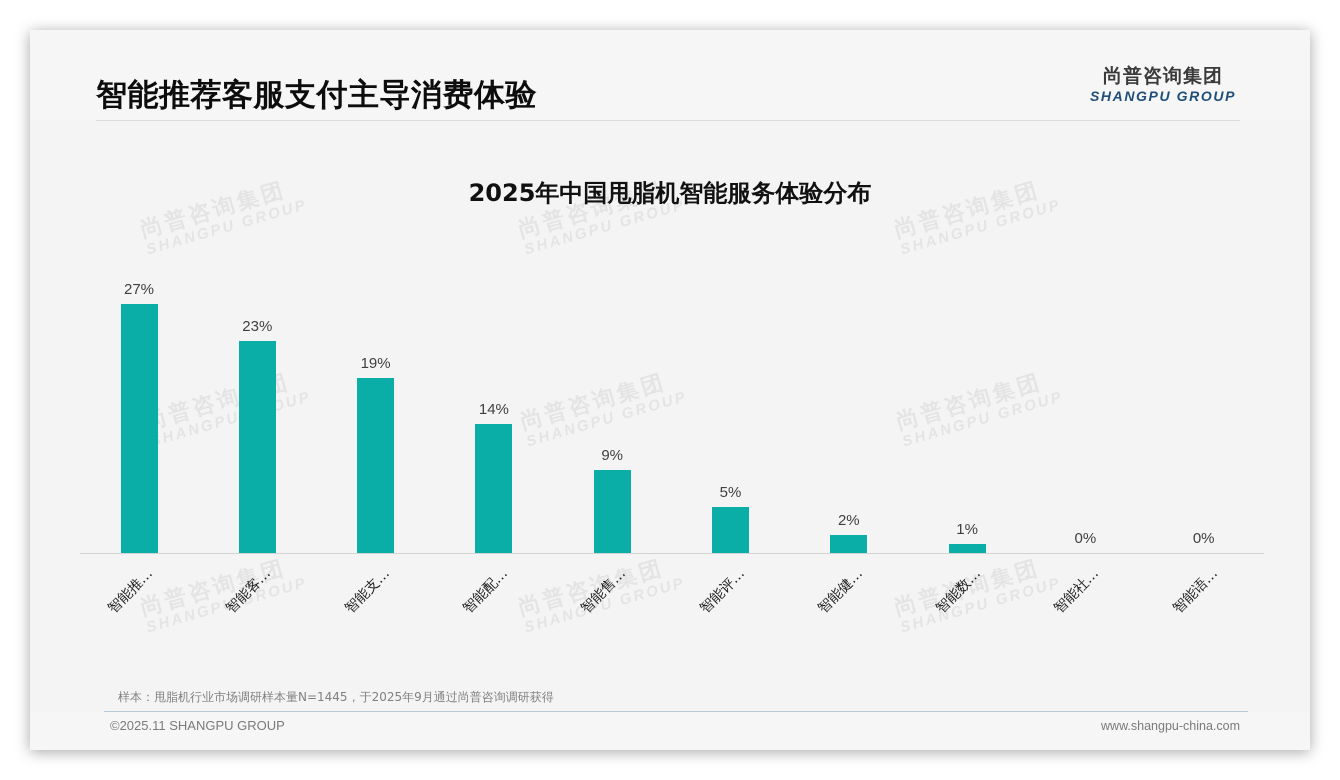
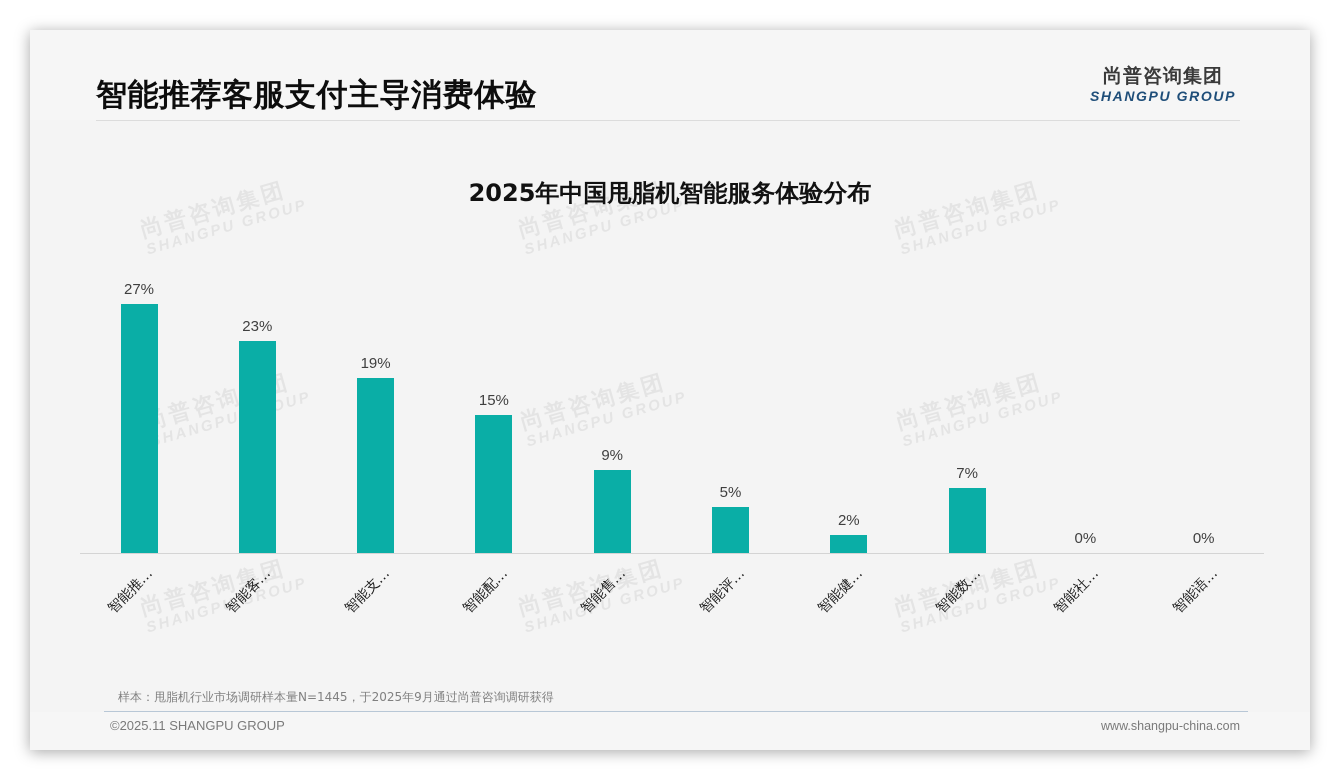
智能配…: 14% -> 15%
智能数…: 1% -> 7%
